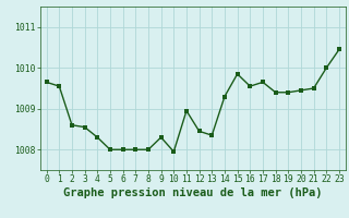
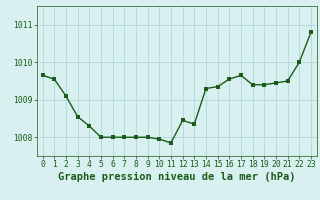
2: 1008.60 -> 1009.10
9: 1008.30 -> 1008.00
11: 1008.95 -> 1007.85
15: 1009.85 -> 1009.35
23: 1010.45 -> 1010.80
